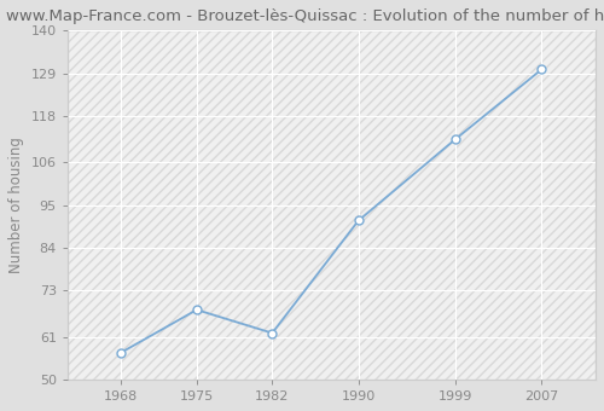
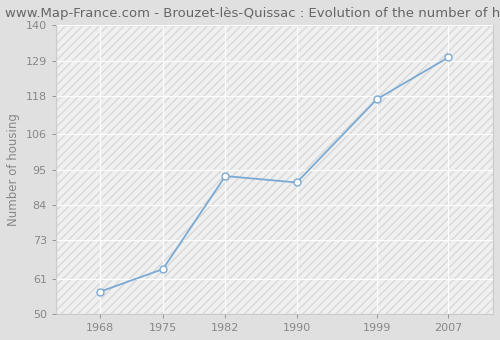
1975: 68 -> 64
1982: 62 -> 93
1999: 112 -> 117
